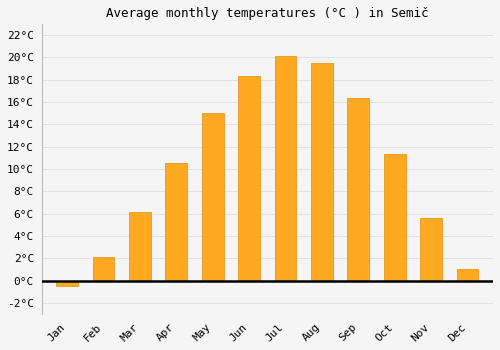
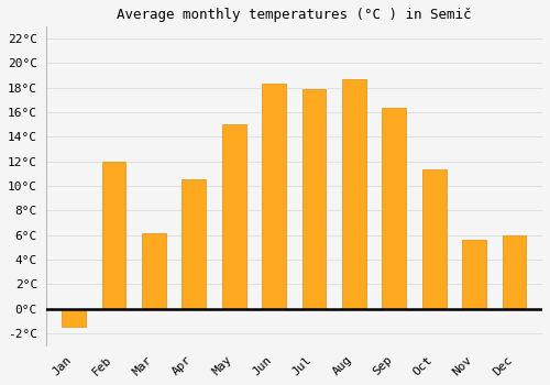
Jan: -0.5°C -> -1.5°C
Feb: 2.1°C -> 12.0°C
Jul: 20.1°C -> 17.9°C
Aug: 19.5°C -> 18.7°C
Dec: 1.0°C -> 6.0°C
